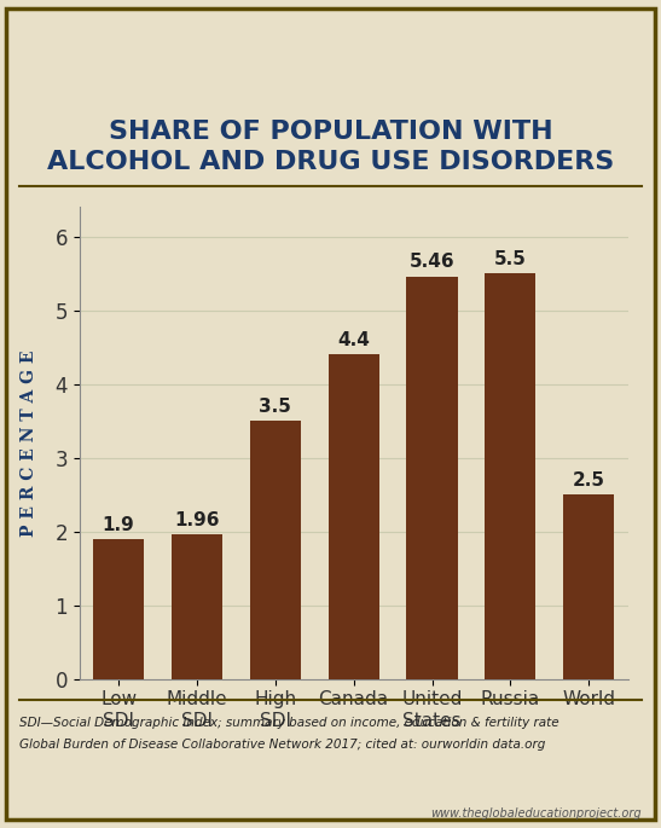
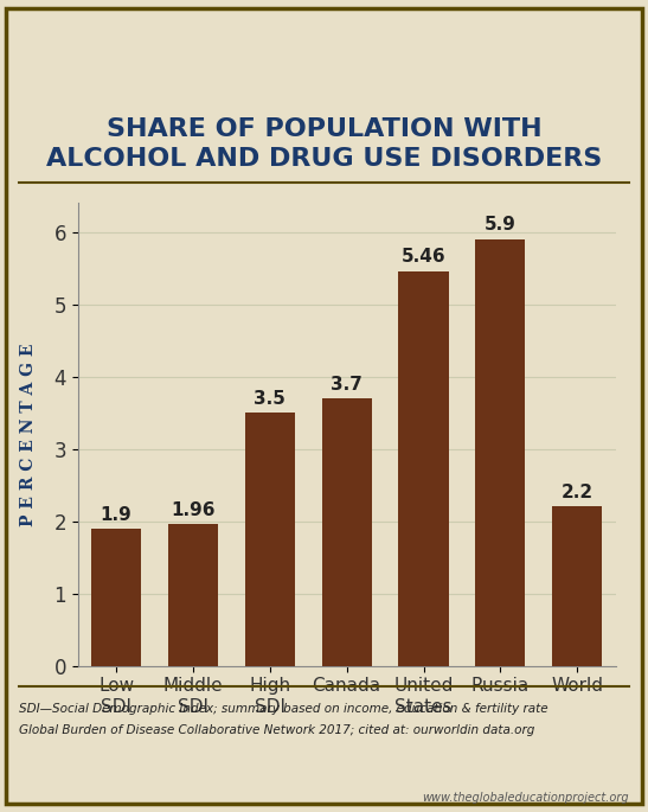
Canada: 4.4 -> 3.7
Russia: 5.5 -> 5.9
World: 2.5 -> 2.2
